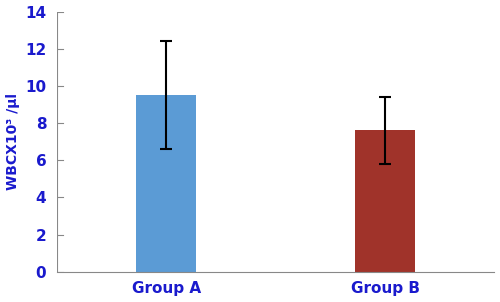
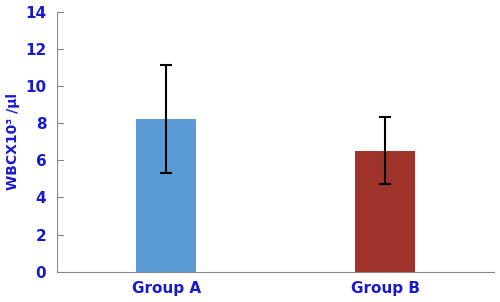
Group A: 9.5 -> 8.2
Group B: 7.6 -> 6.5
